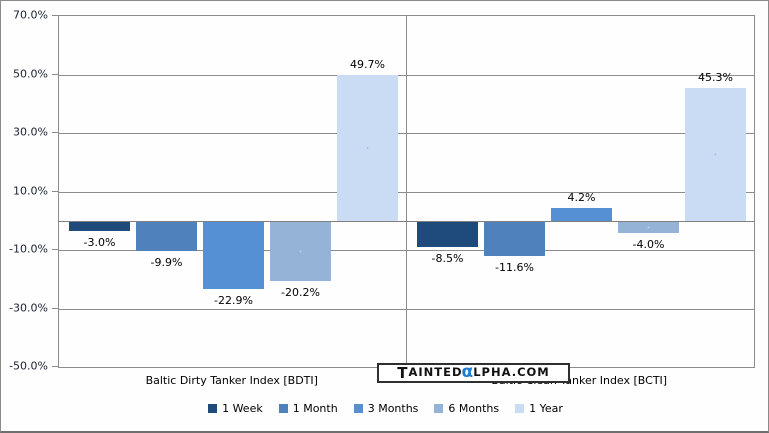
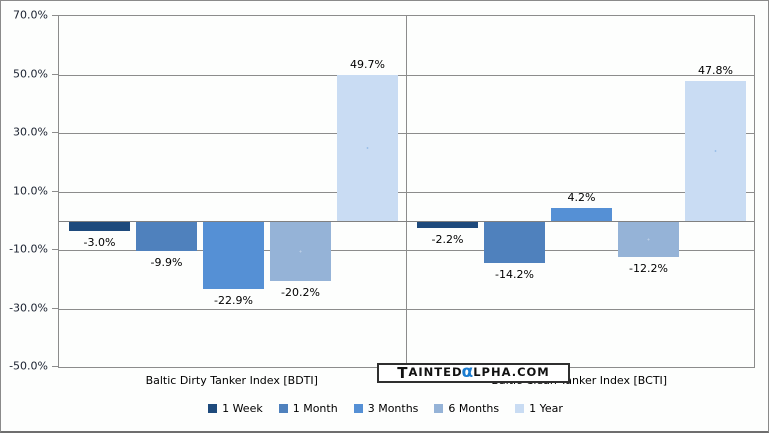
1 Week/Baltic Clean Tanker Index [BCTI]: -8.5% -> -2.2%
1 Month/Baltic Clean Tanker Index [BCTI]: -11.6% -> -14.2%
6 Months/Baltic Clean Tanker Index [BCTI]: -4.0% -> -12.2%
1 Year/Baltic Clean Tanker Index [BCTI]: 45.3% -> 47.8%
